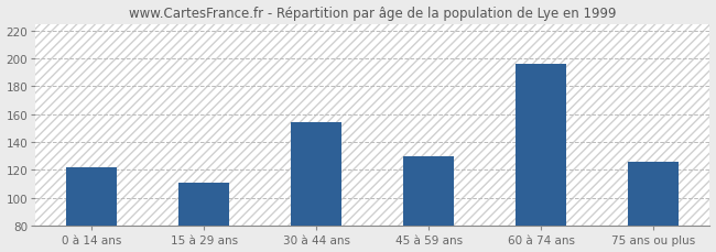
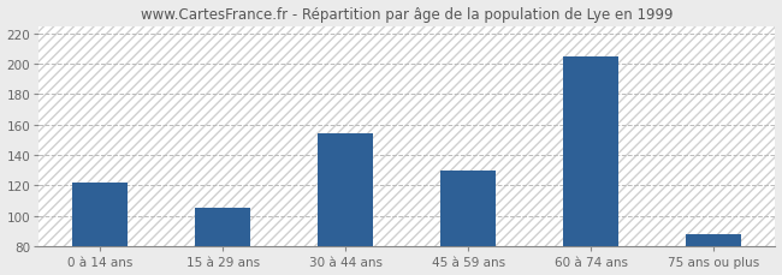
15 à 29 ans: 111 -> 105
60 à 74 ans: 196 -> 205
75 ans ou plus: 126 -> 88
